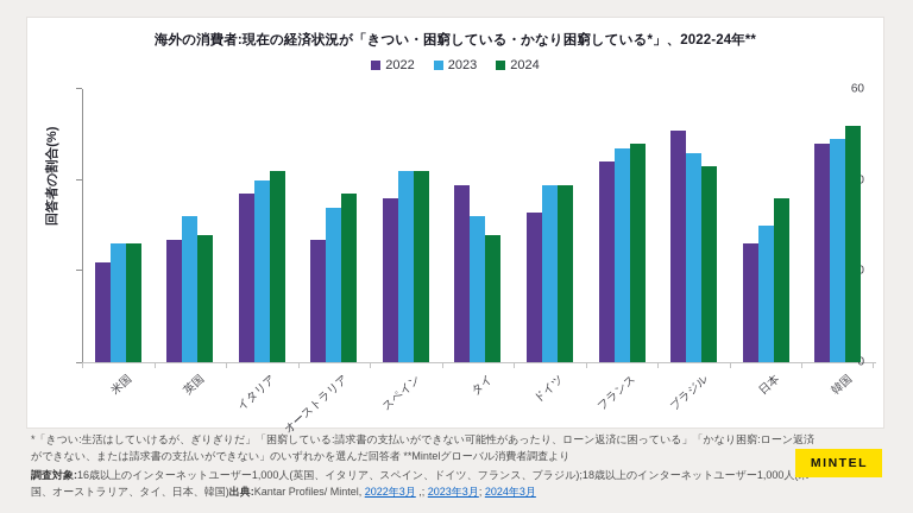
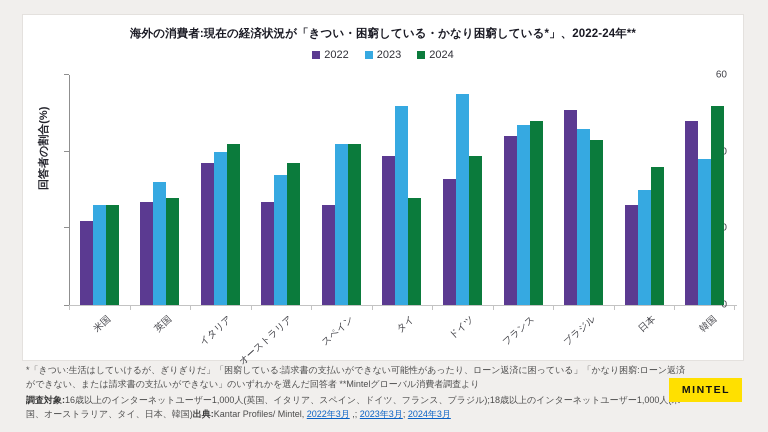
2022/スペイン: 36 -> 26
2023/タイ: 32 -> 52
2023/ドイツ: 39 -> 55
2023/韓国: 49 -> 38
